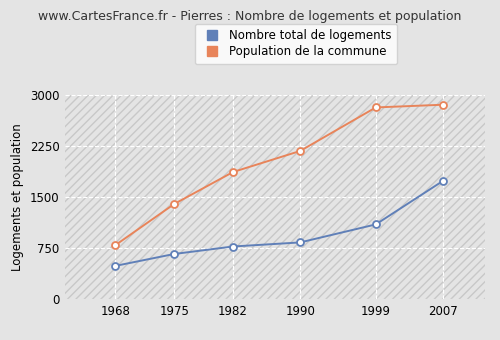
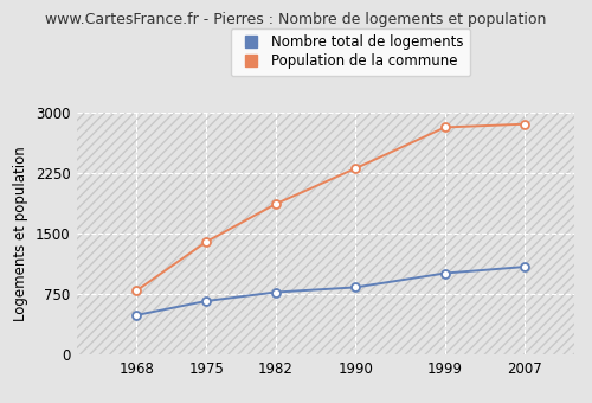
Population de la commune/1990: 2180 -> 2310
Nombre total de logements/1999: 1100 -> 1010
Nombre total de logements/2007: 1740 -> 1090
